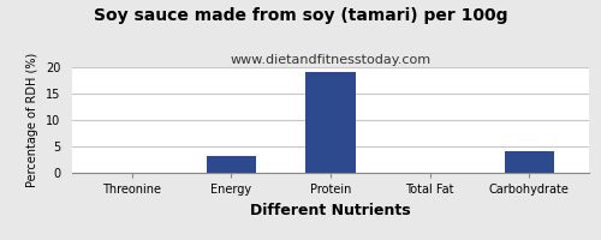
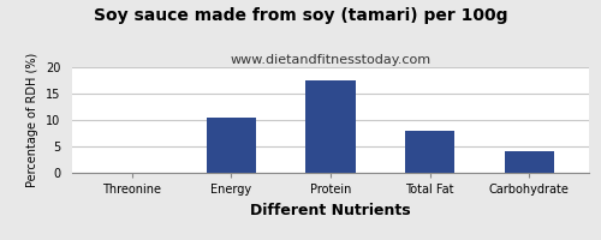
Energy: 3.2 -> 10.5
Protein: 19.1 -> 17.5
Total Fat: 0.1 -> 8.0
